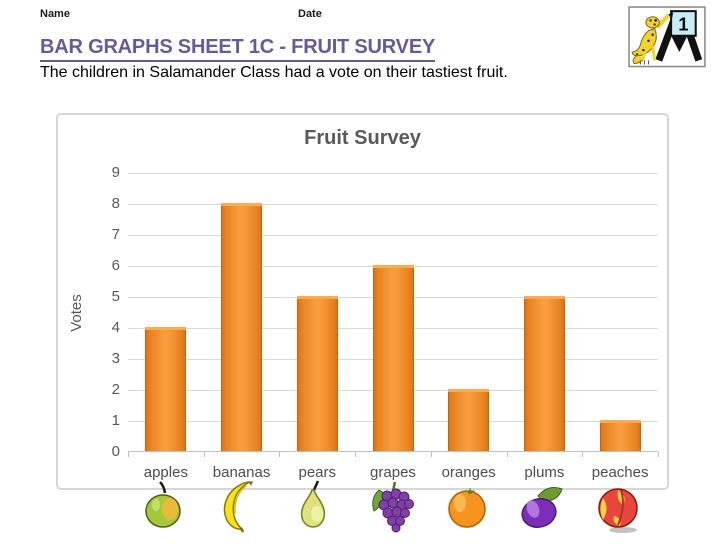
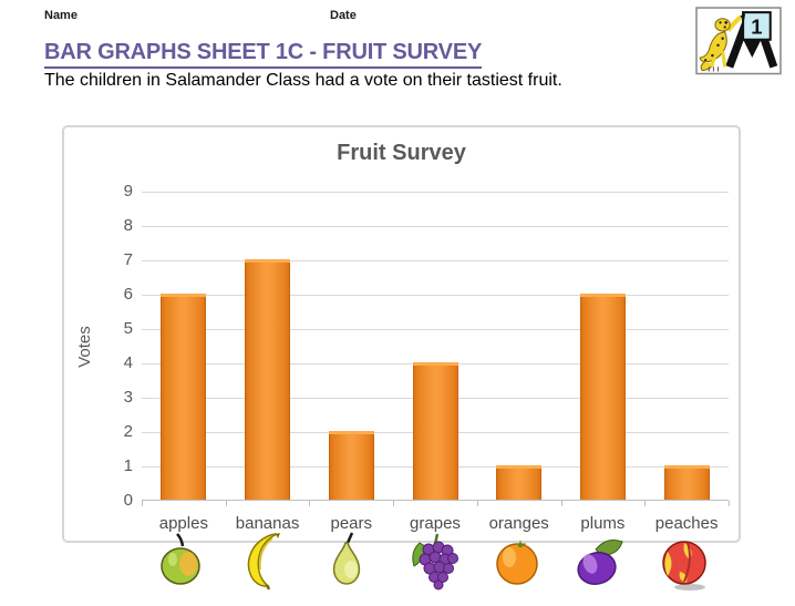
apples: 4 -> 6
bananas: 8 -> 7
pears: 5 -> 2
grapes: 6 -> 4
oranges: 2 -> 1
plums: 5 -> 6
